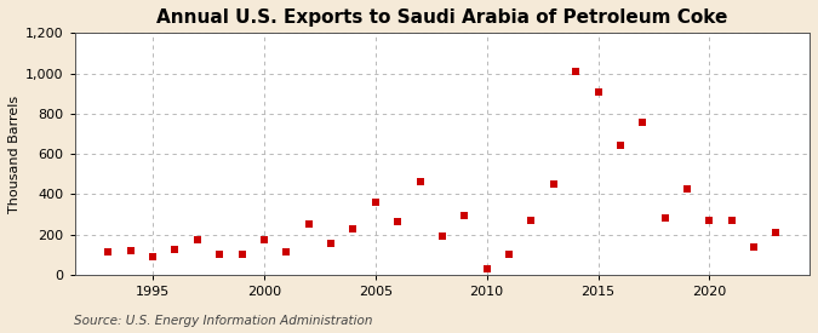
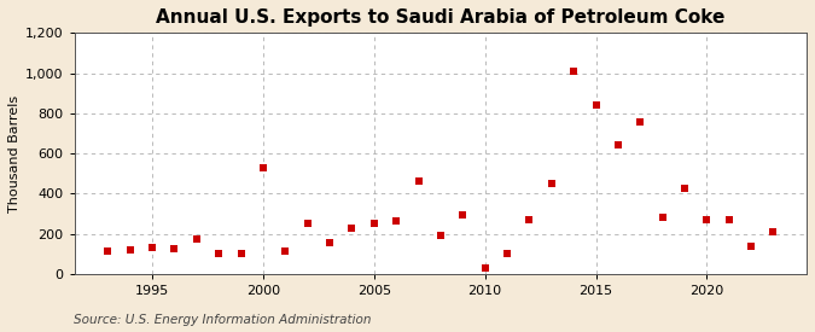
1995: 90 -> 130
2000: 180 -> 530
2005: 360 -> 250
2015: 910 -> 840
